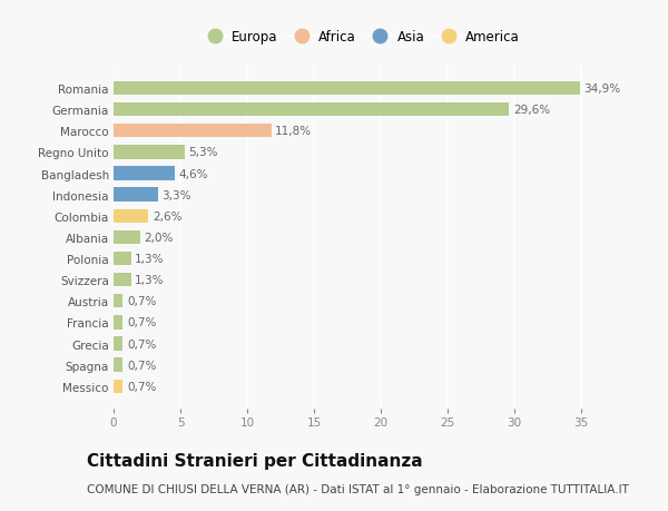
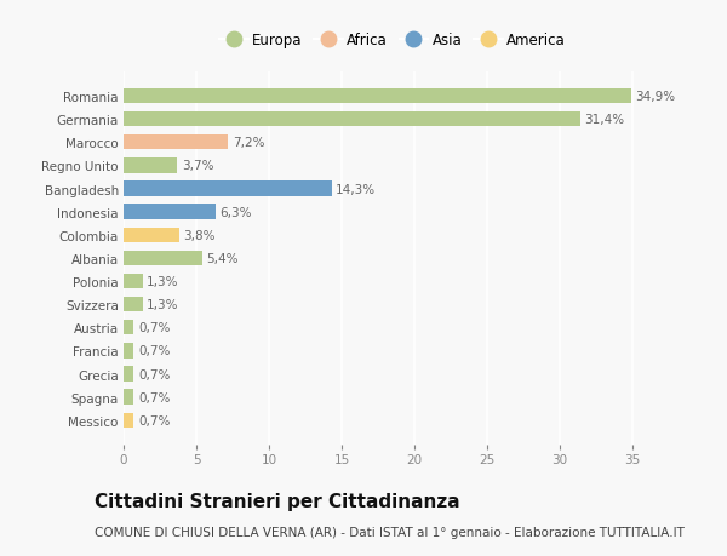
Germania: 29,6% -> 31,4%
Marocco: 11,8% -> 7,2%
Regno Unito: 5,3% -> 3,7%
Bangladesh: 4,6% -> 14,3%
Indonesia: 3,3% -> 6,3%
Colombia: 2,6% -> 3,8%
Albania: 2,0% -> 5,4%
